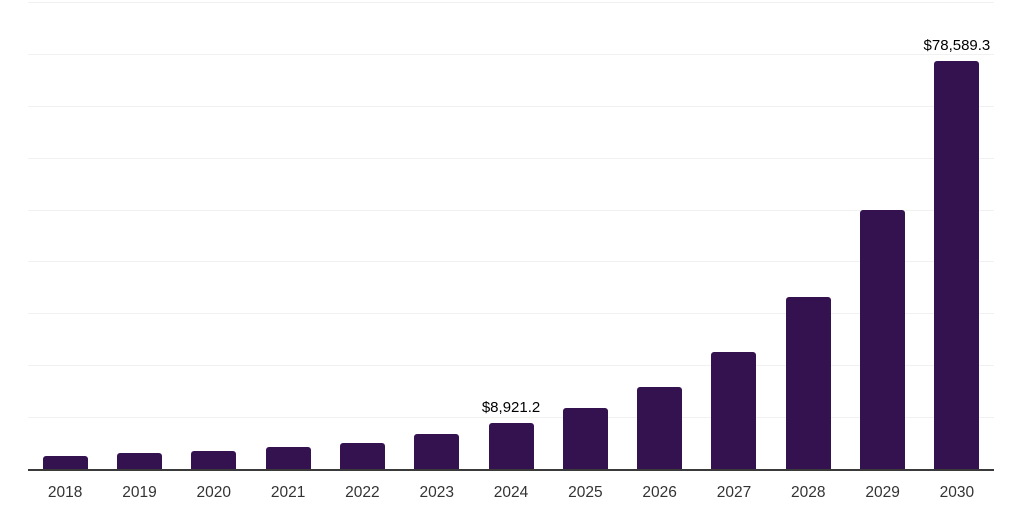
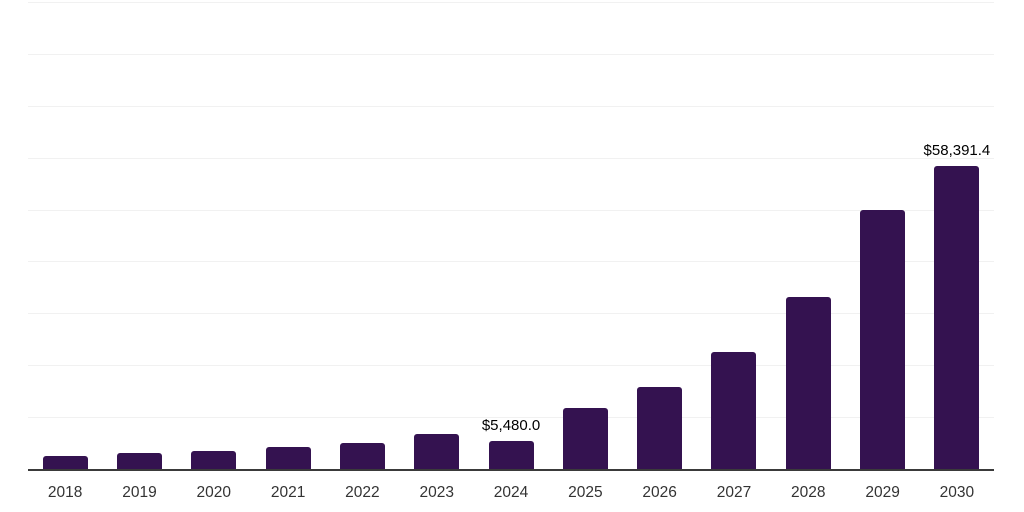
2024: $8,921.2 -> $5,480.0
2030: $78,589.3 -> $58,391.4
